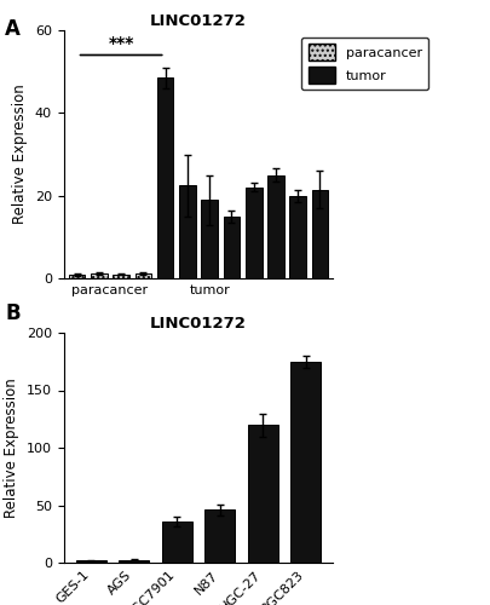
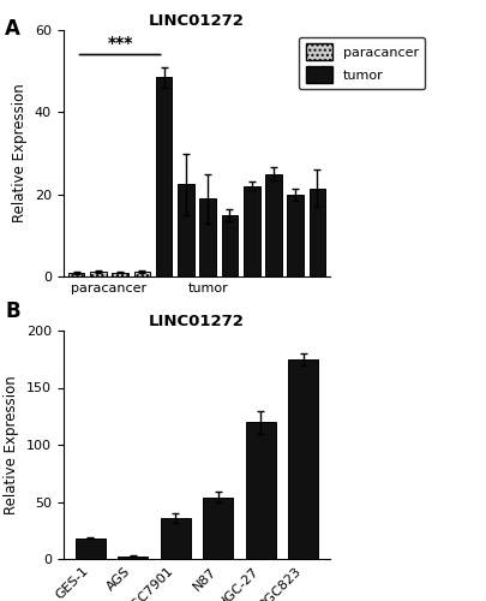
GES-1: 2 -> 18
N87: 46 -> 54
